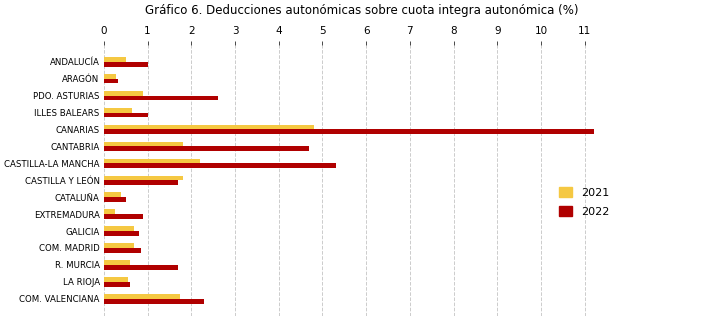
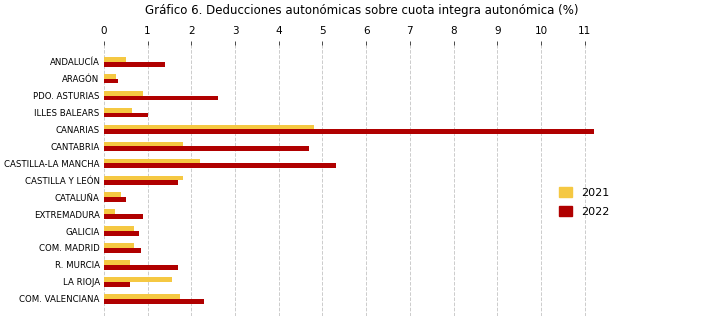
2022/ANDALUCÍA: 1.00 -> 1.40
2021/LA RIOJA: 0.55 -> 1.55
